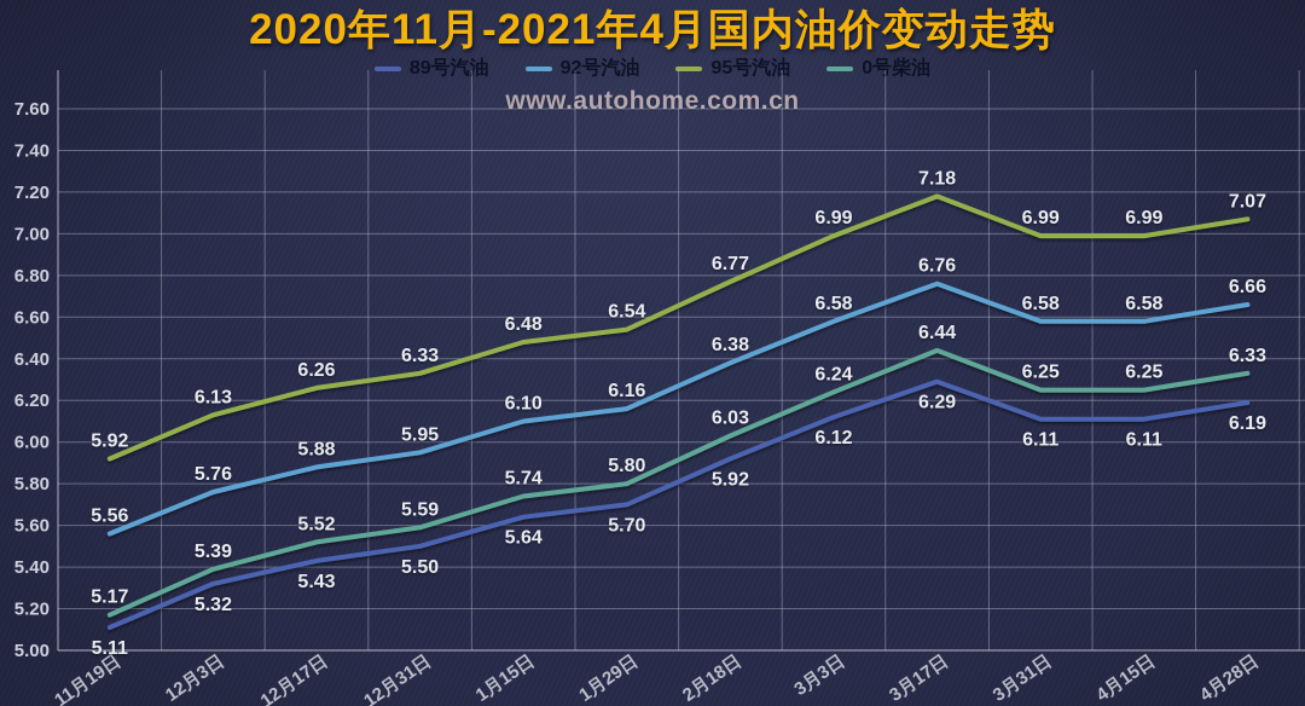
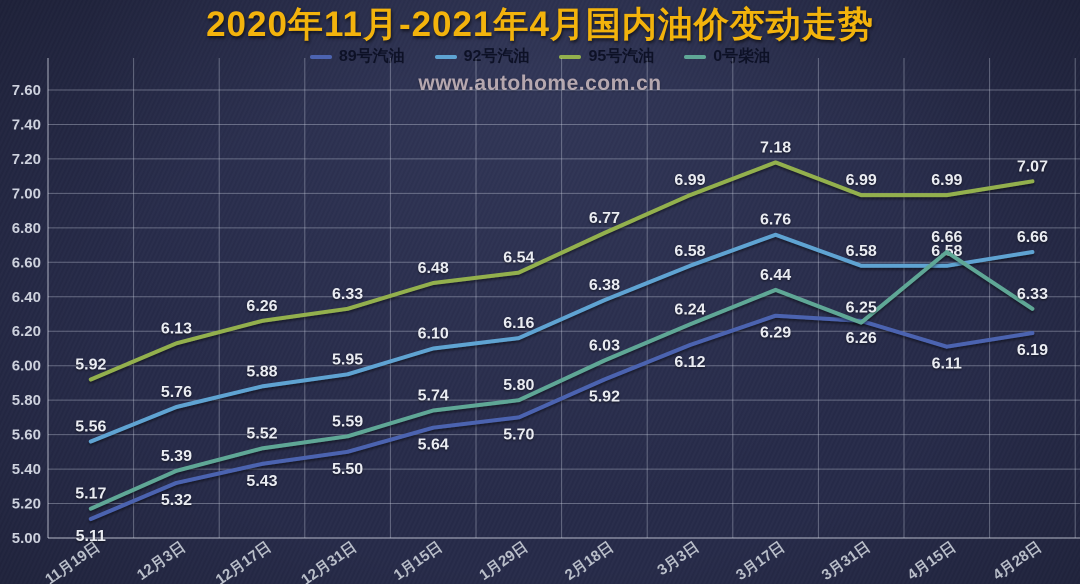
89号汽油/3月31日: 6.11 -> 6.26
0号柴油/4月15日: 6.25 -> 6.66
